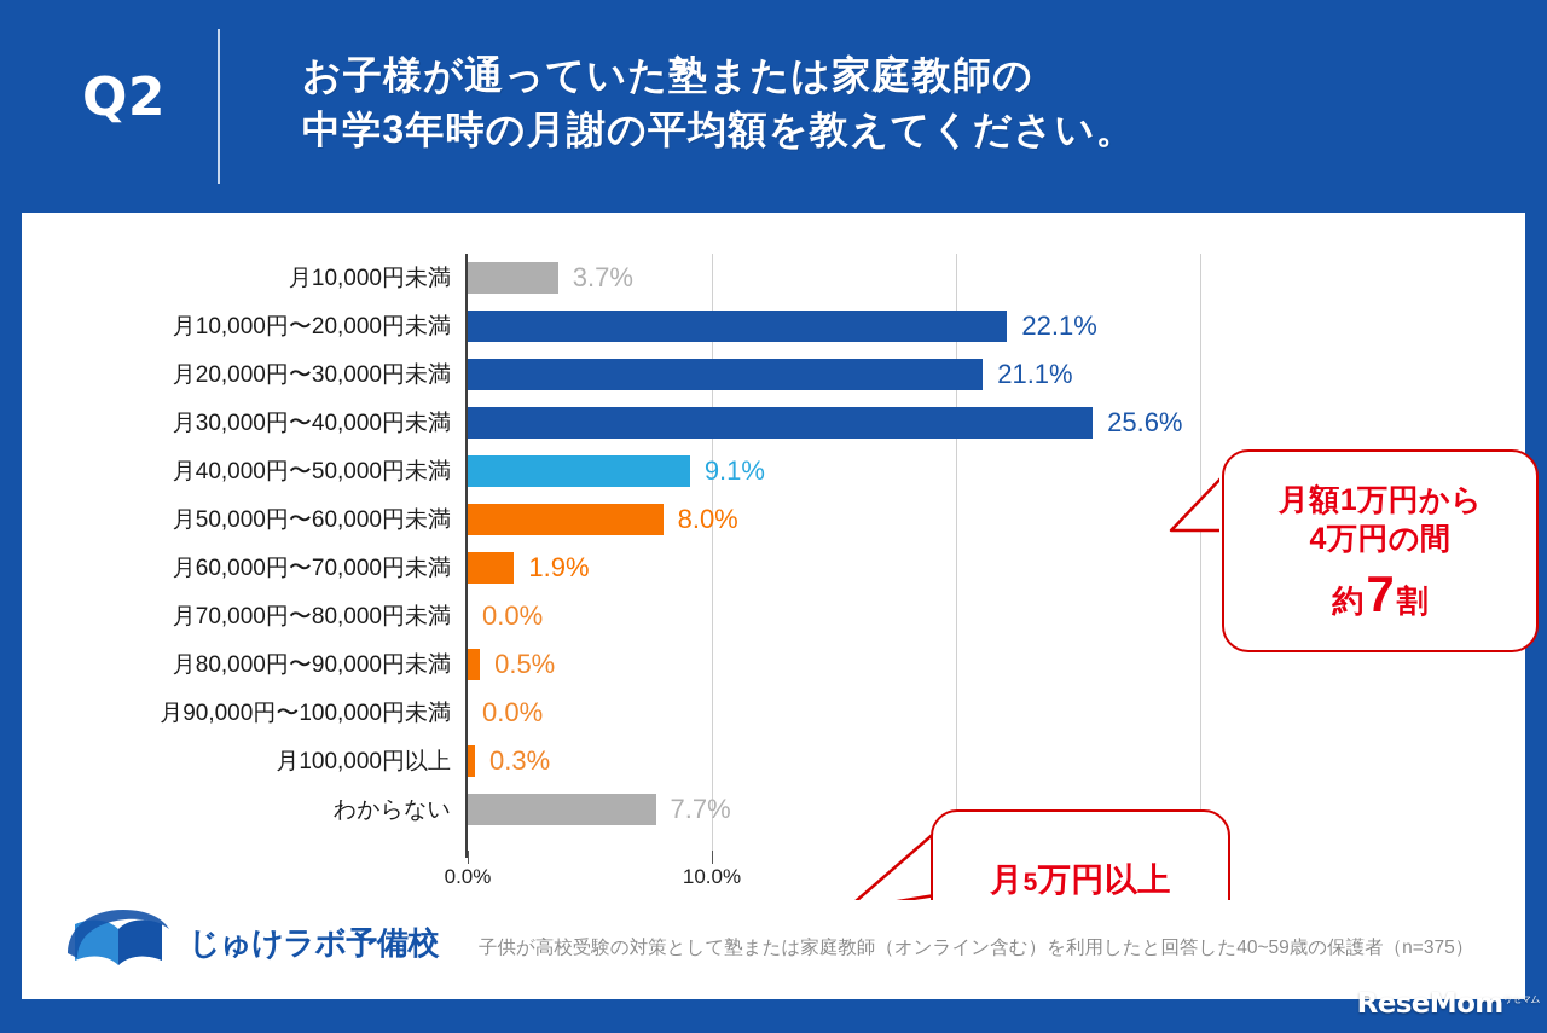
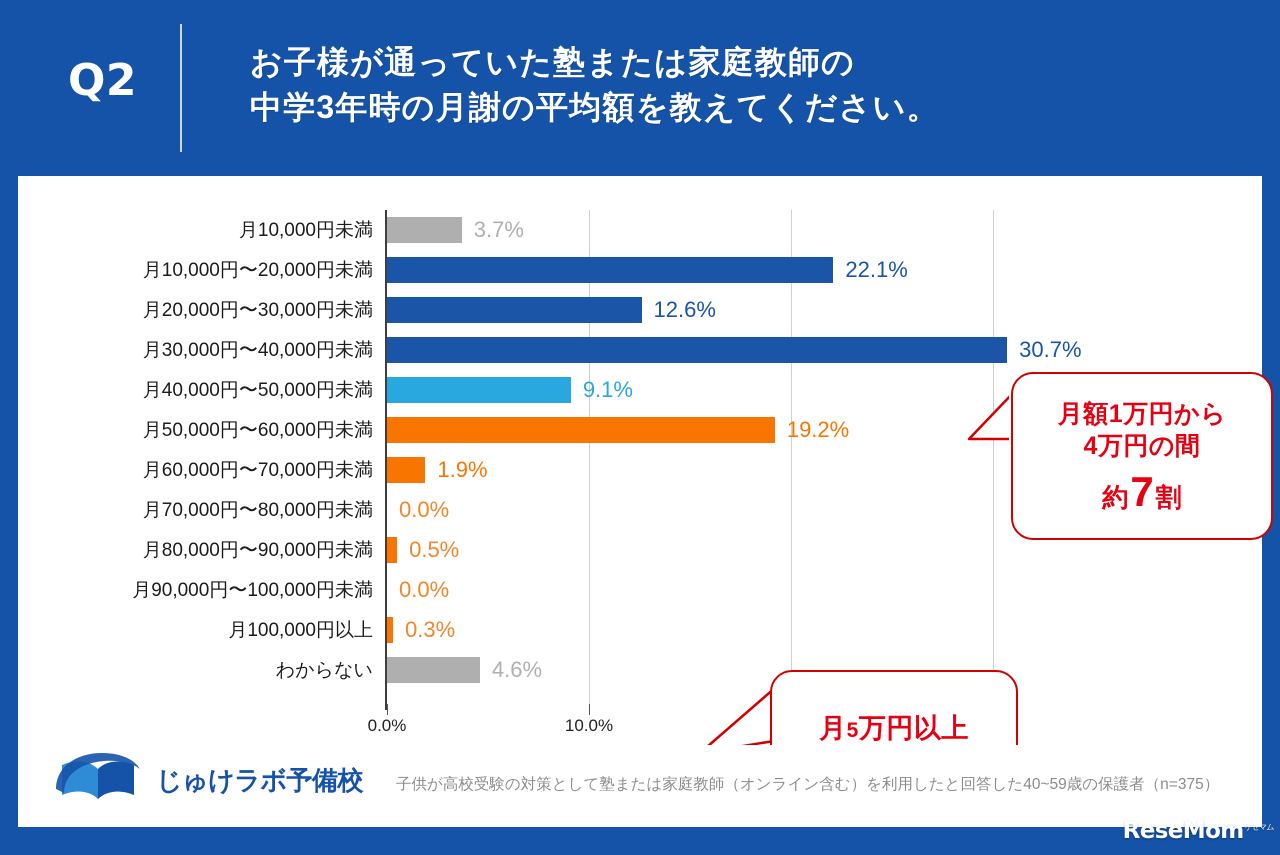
月20,000円〜30,000円未満: 21.1% -> 12.6%
月30,000円〜40,000円未満: 25.6% -> 30.7%
月50,000円〜60,000円未満: 8.0% -> 19.2%
わからない: 7.7% -> 4.6%
